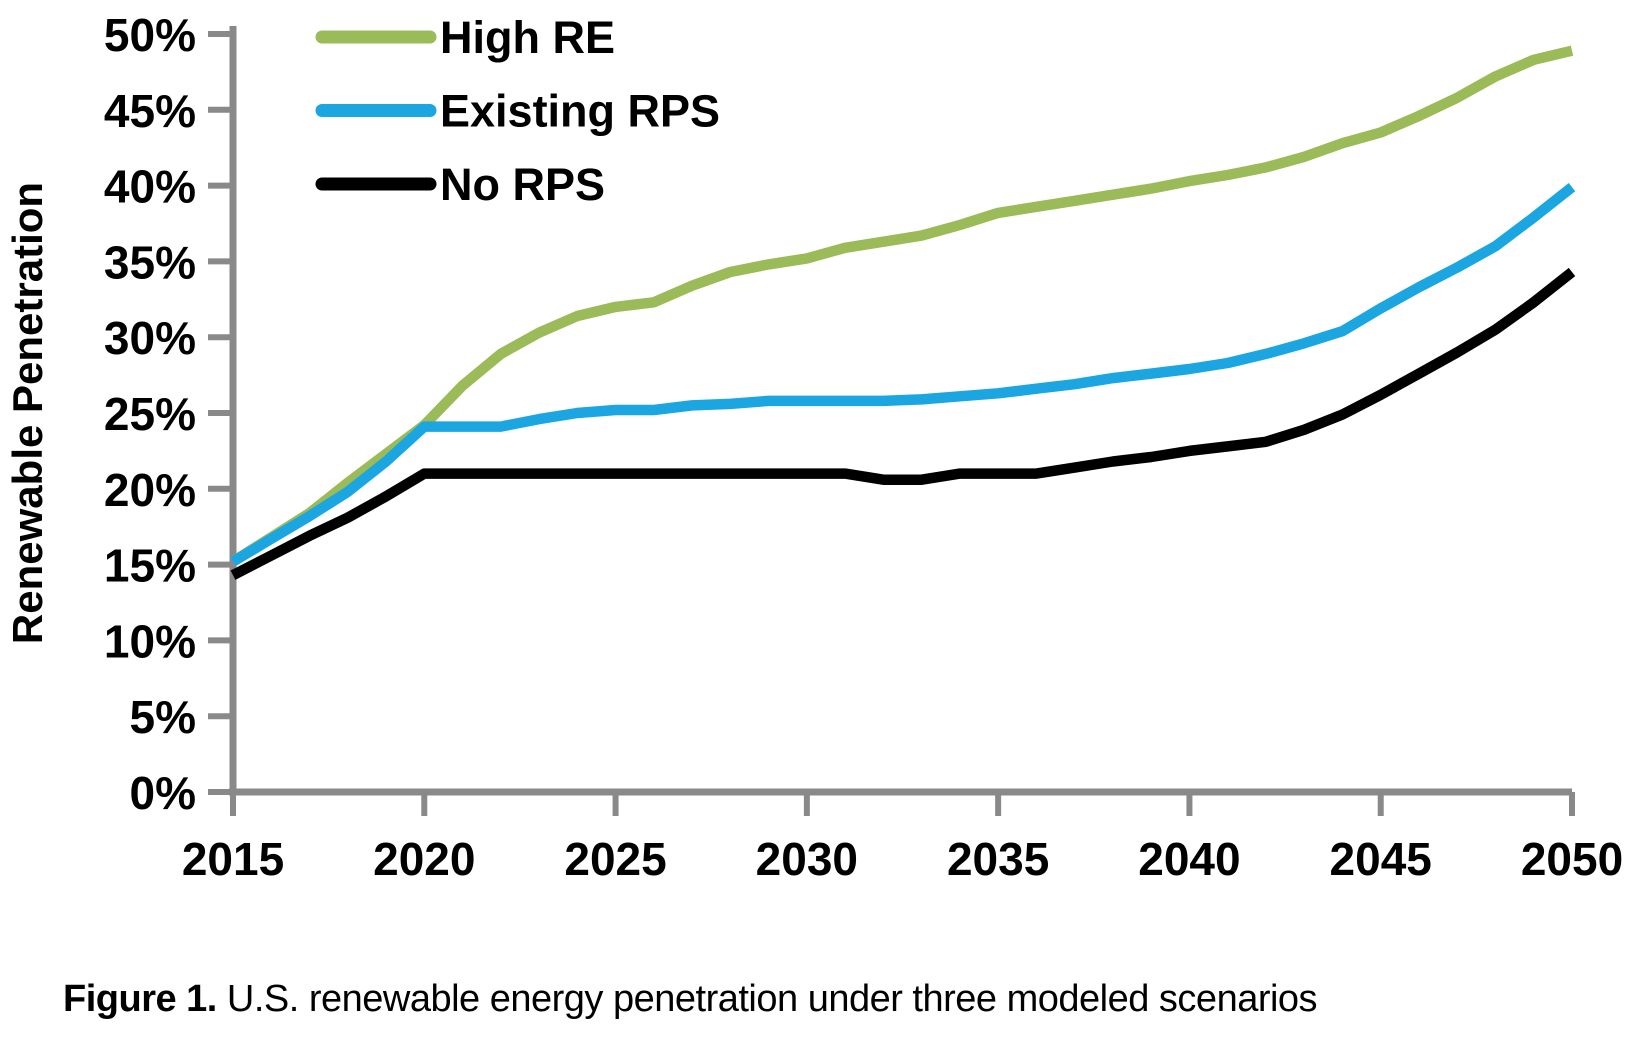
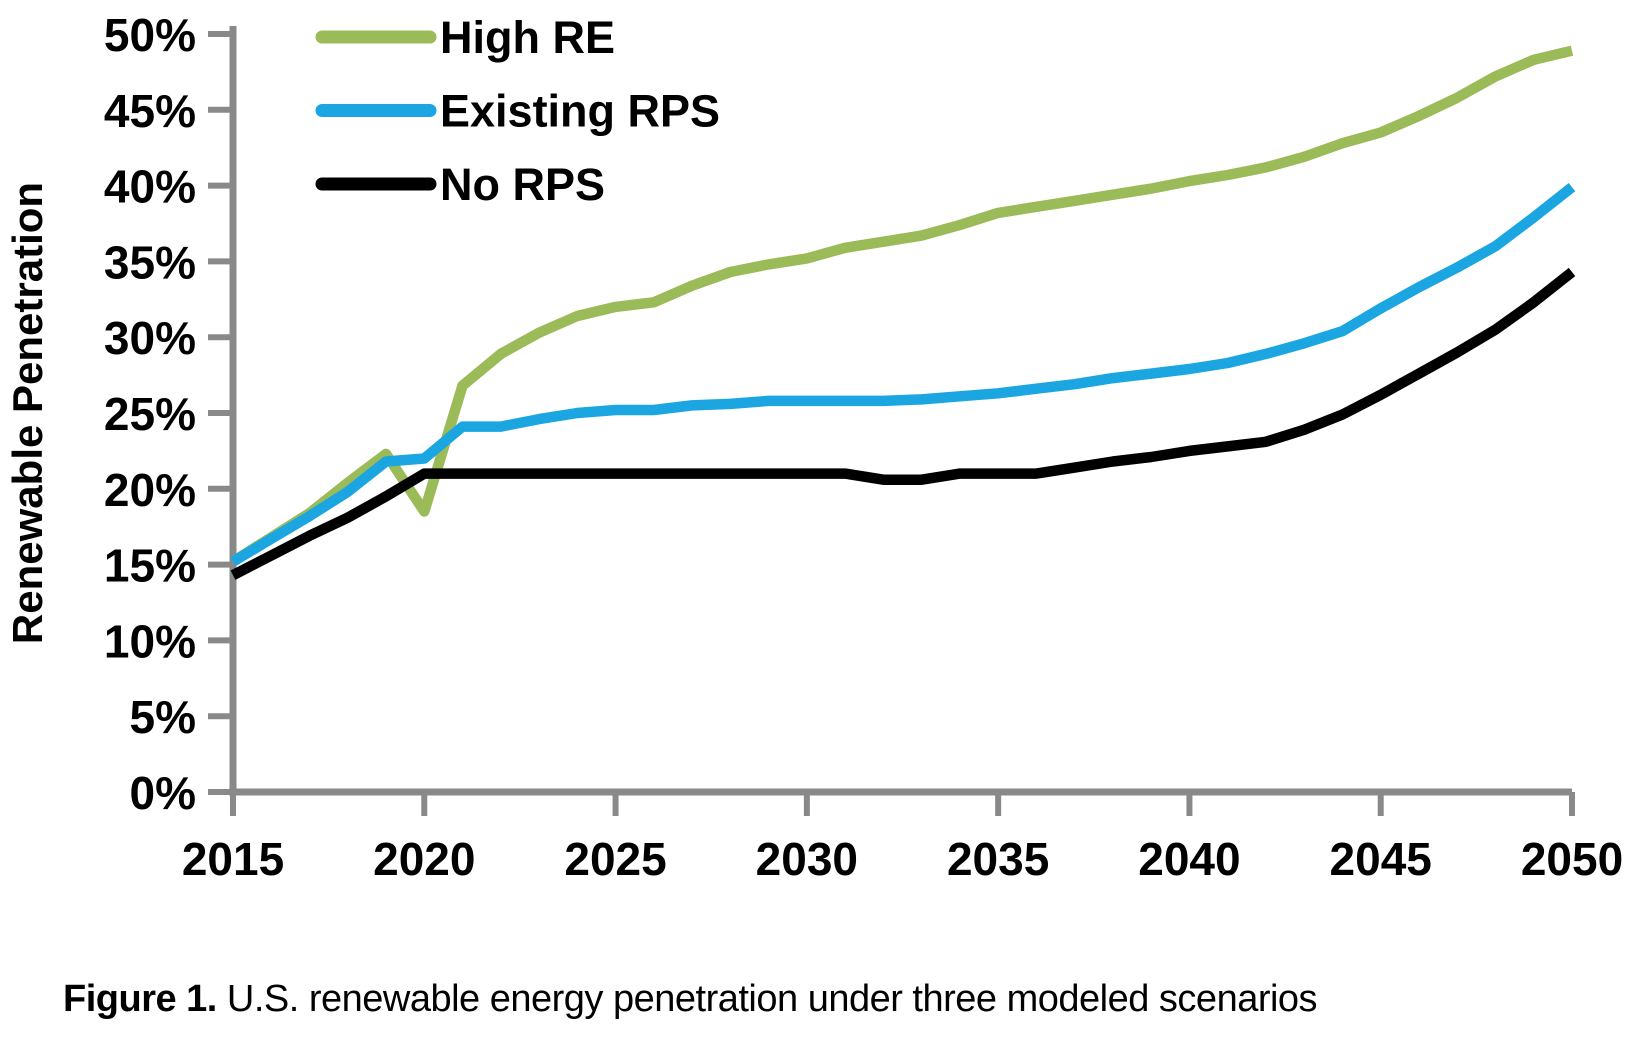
High RE/2020: 24.2% -> 18.5%
Existing RPS/2020: 24.1% -> 22.0%
